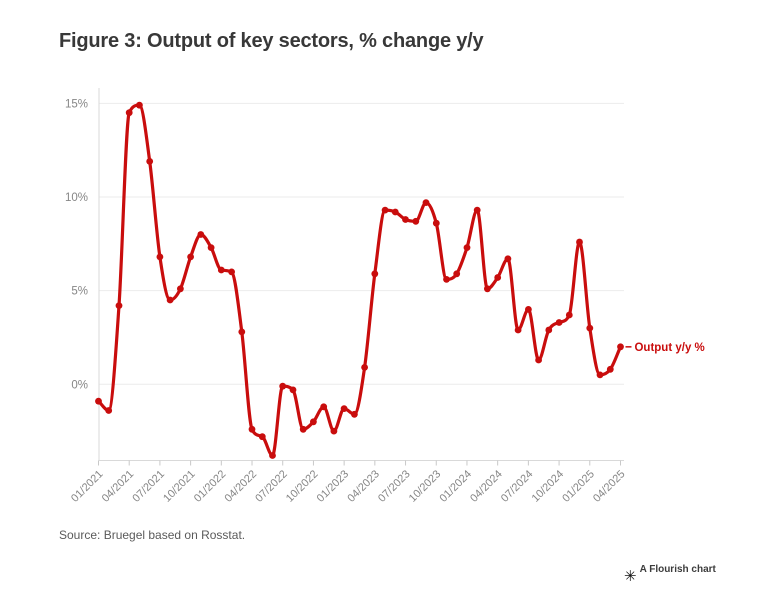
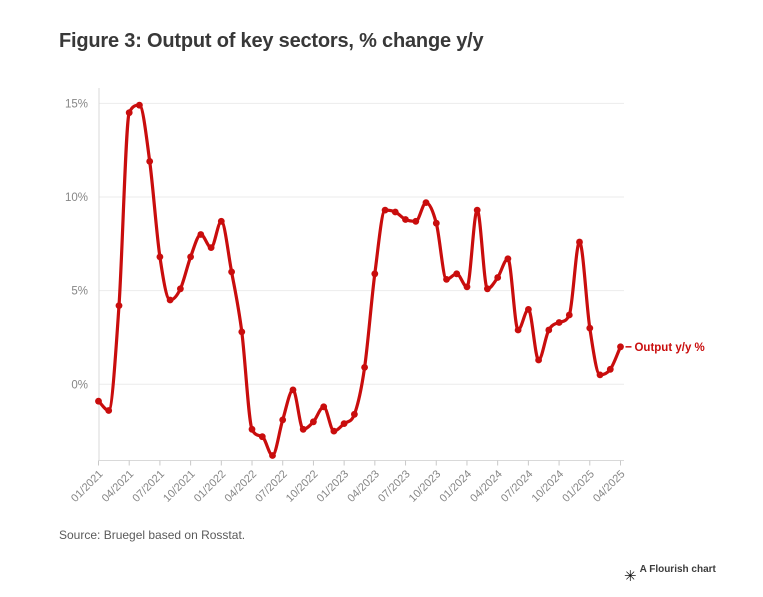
01/2022: 6.1% -> 8.7%
07/2022: -0.1% -> -1.9%
01/2023: -1.3% -> -2.1%
01/2024: 7.3% -> 5.2%
